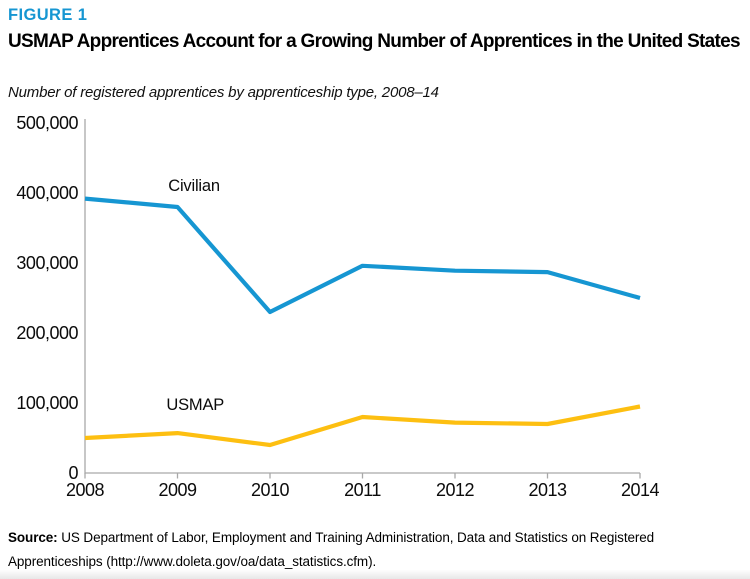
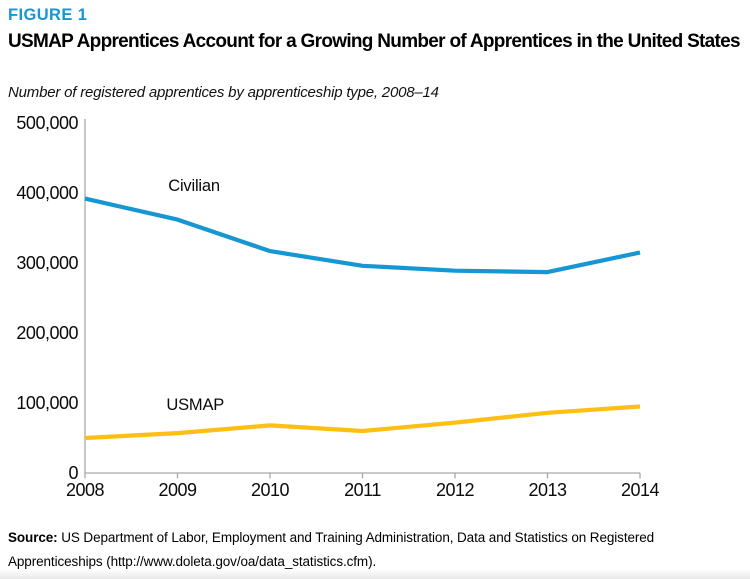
Civilian/2009: 380000 -> 360000
Civilian/2010: 230000 -> 320000
USMAP/2010: 40000 -> 70000
USMAP/2011: 80000 -> 60000
USMAP/2013: 70000 -> 90000
Civilian/2014: 250000 -> 320000
